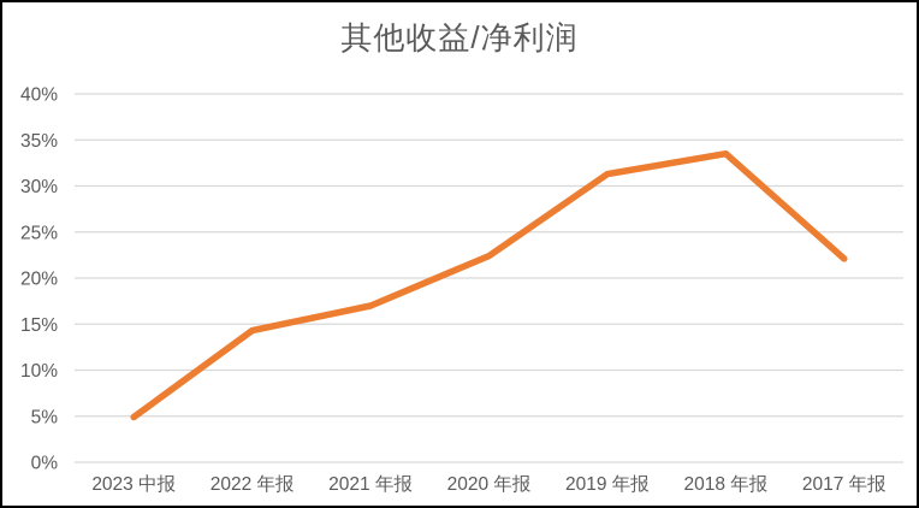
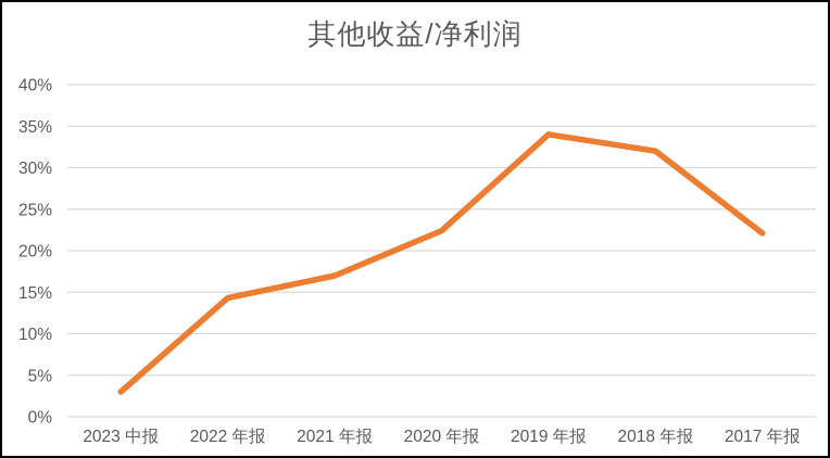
2023 中报: 5% -> 3%
2019 年报: 31% -> 34%
2018 年报: 34% -> 32%
